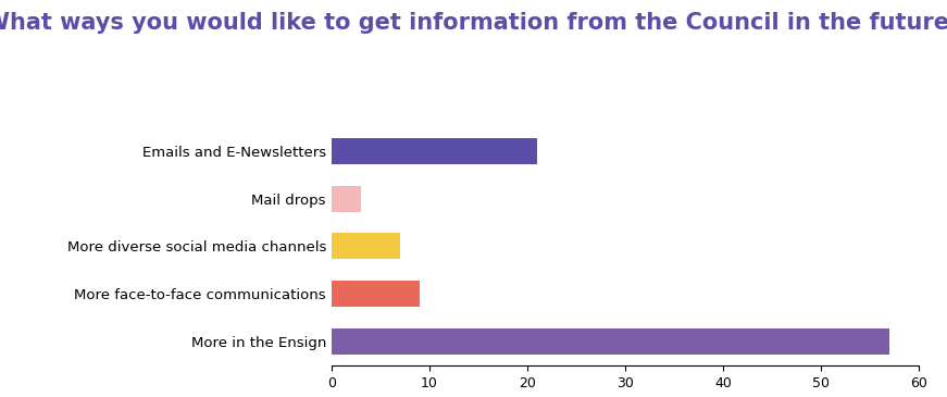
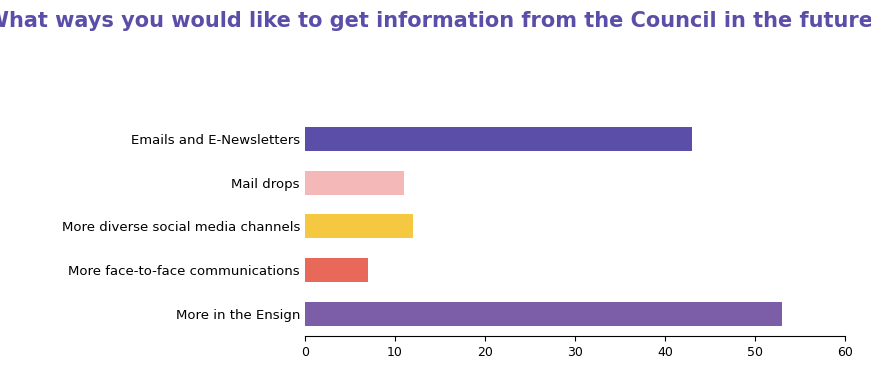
Emails and E-Newsletters: 21 -> 43
Mail drops: 3 -> 11
More diverse social media channels: 7 -> 12
More face-to-face communications: 9 -> 7
More in the Ensign: 57 -> 53
